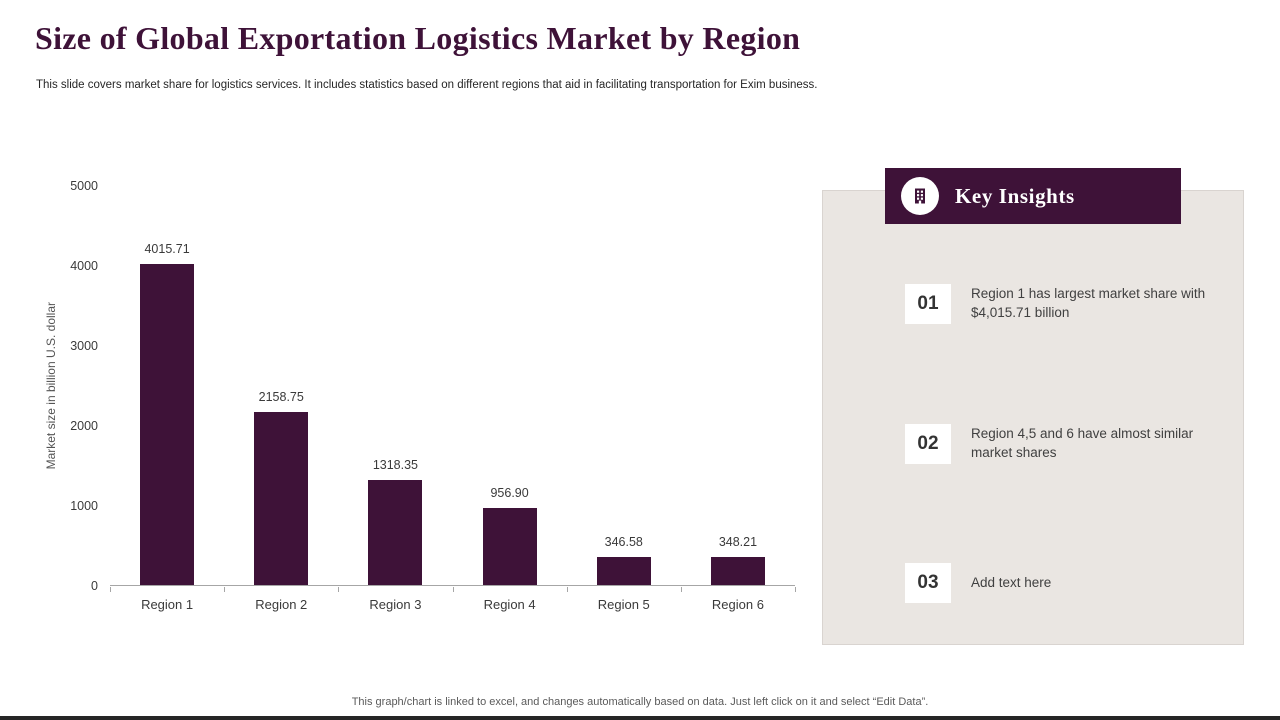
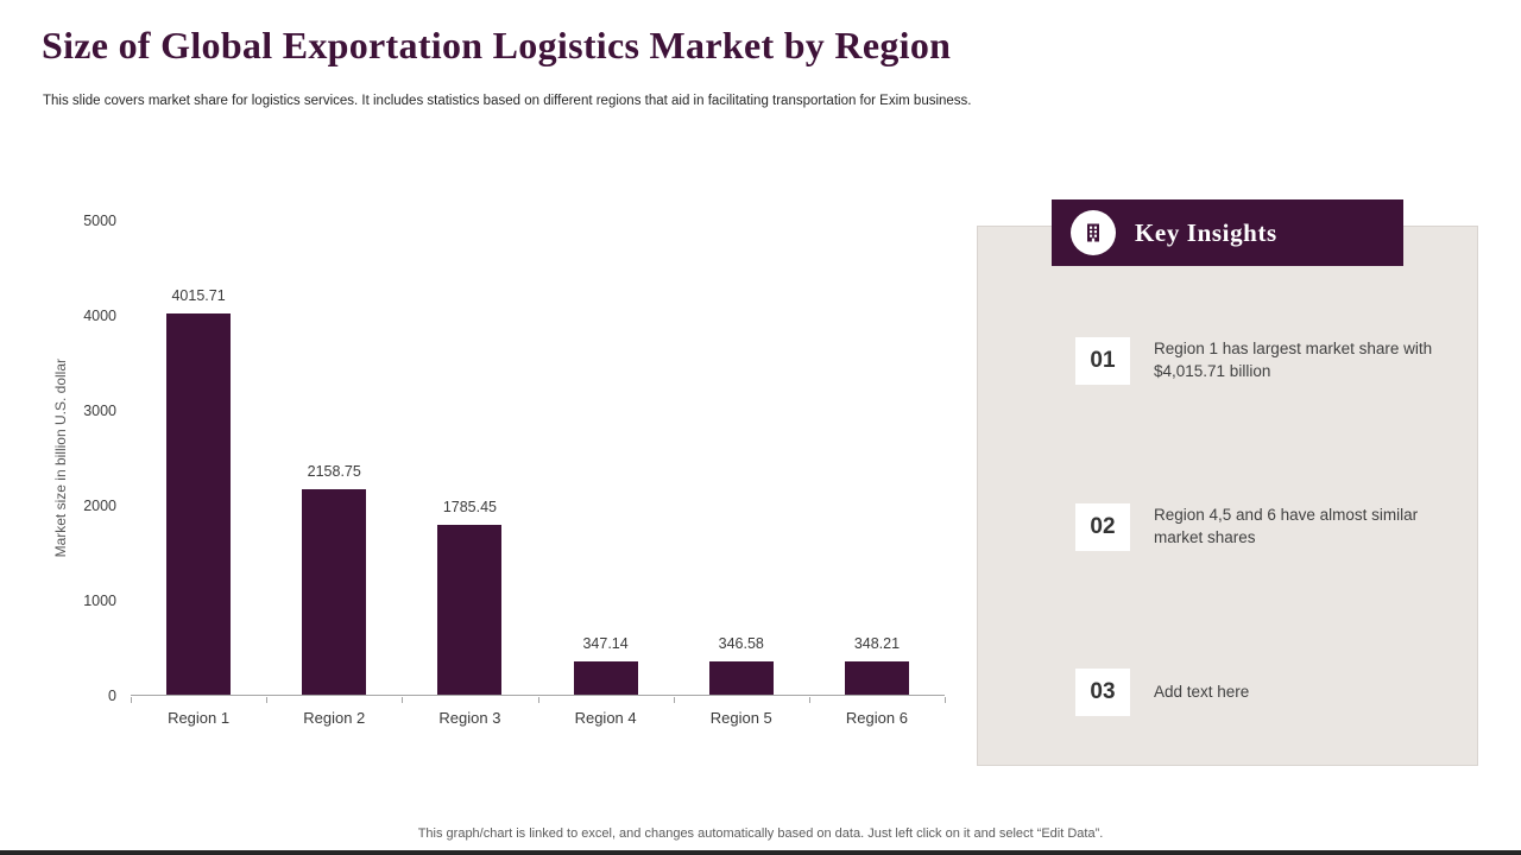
Region 3: 1318.35 -> 1785.45
Region 4: 956.90 -> 347.14
